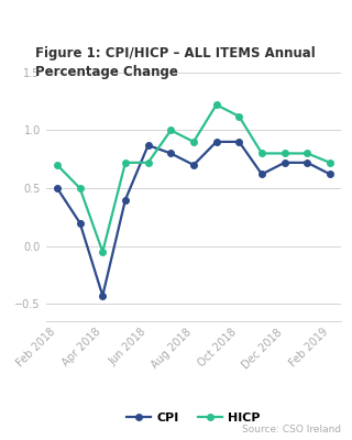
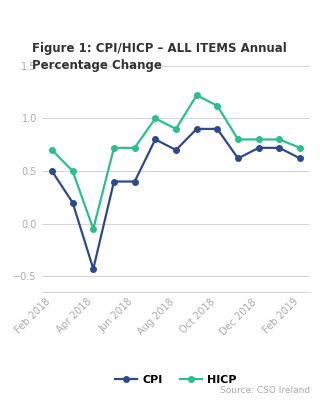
CPI/Jun 2018: 0.87 -> 0.40
